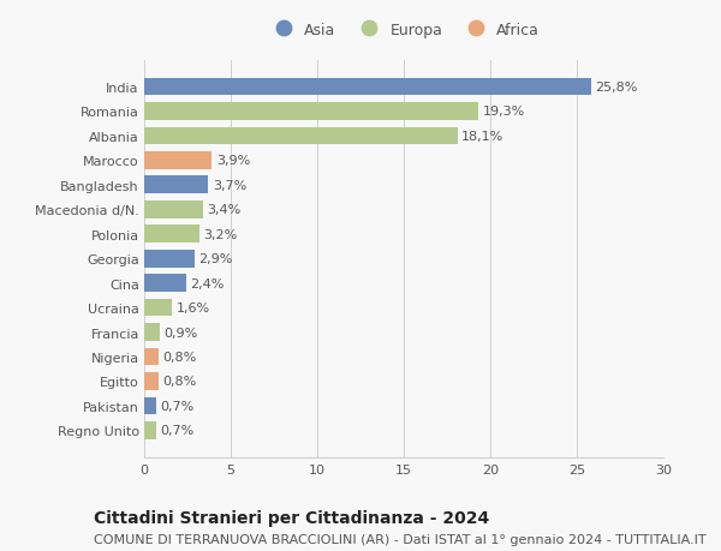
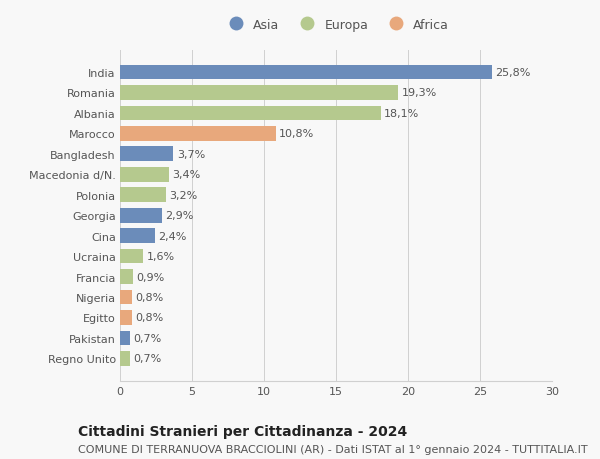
Marocco: 3,9% -> 10,8%
